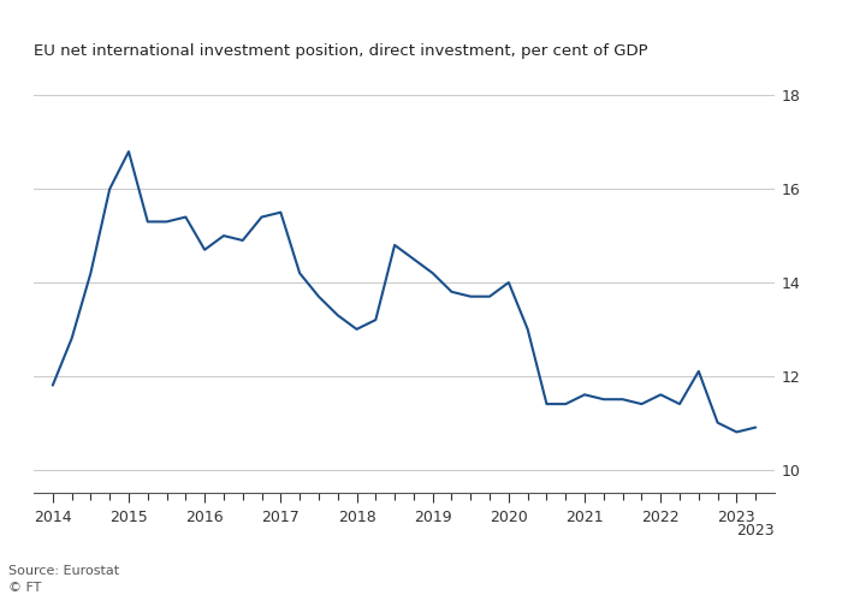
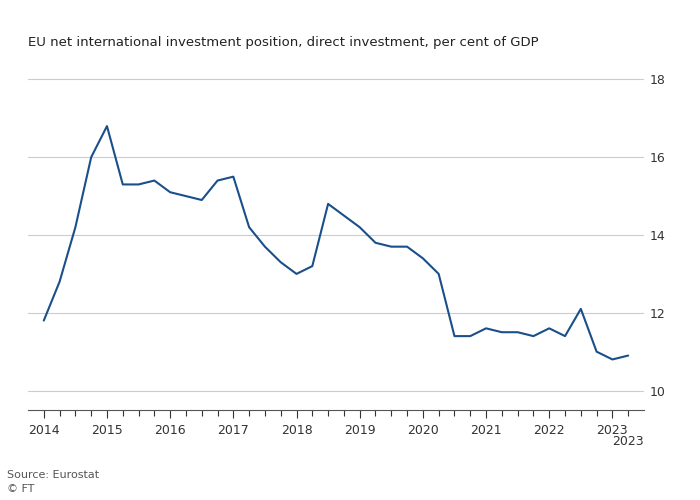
2016: 14.7 -> 15.1
2020: 14.0 -> 13.4
